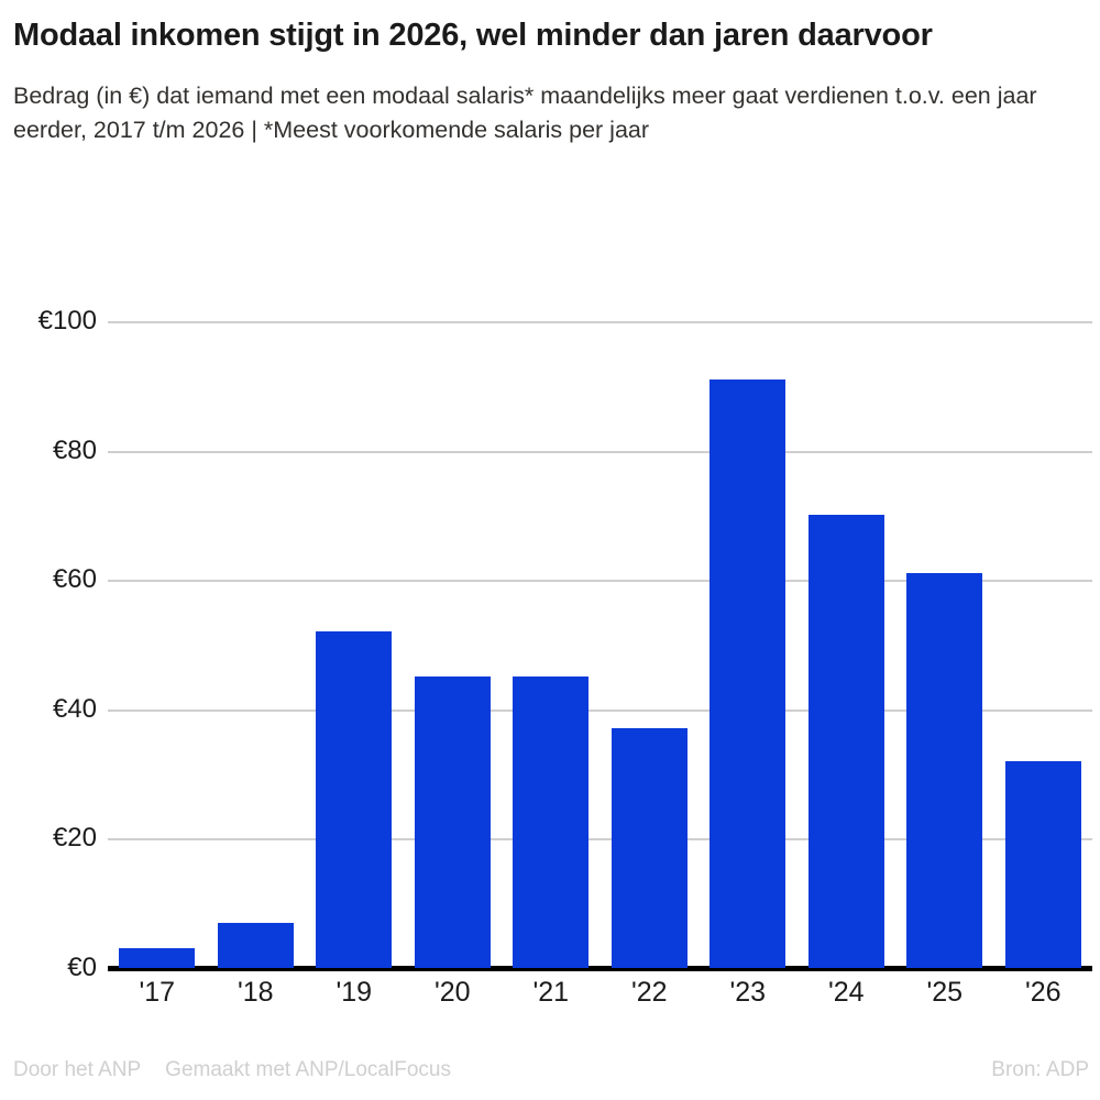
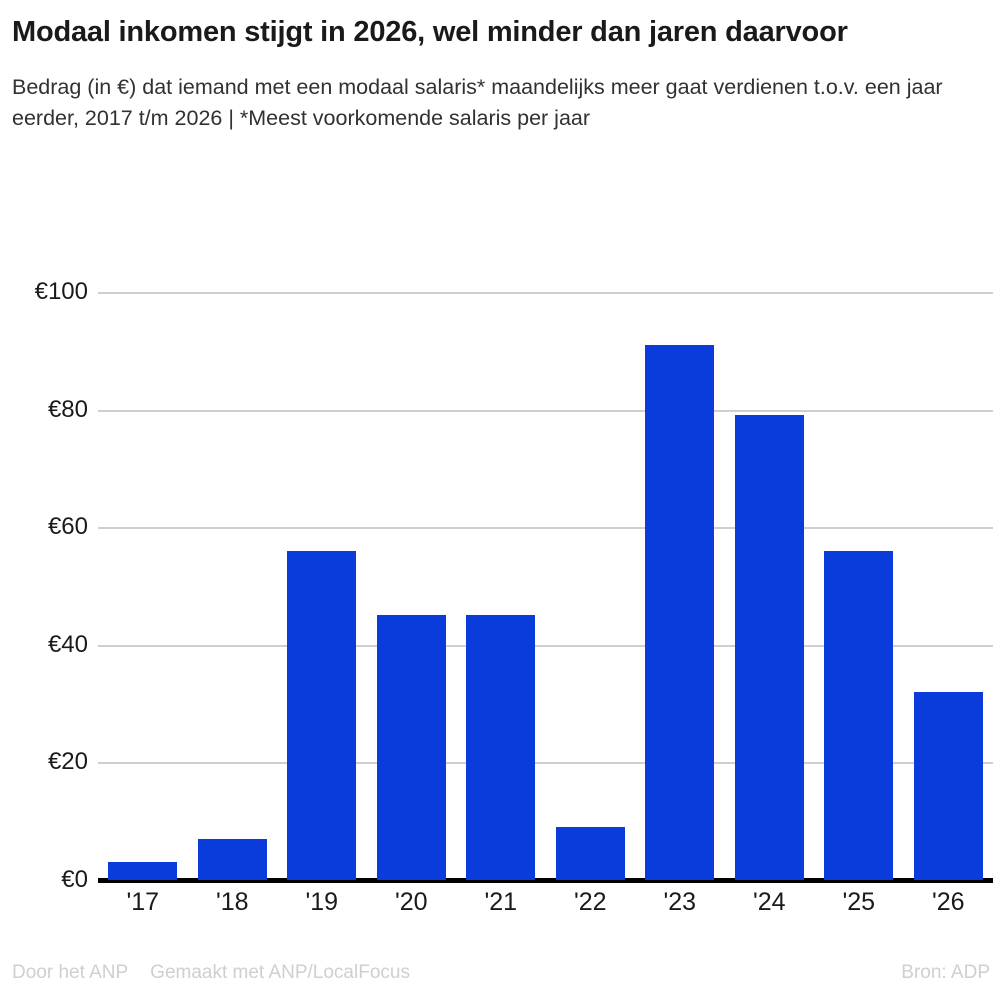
'19: €52 -> €56
'22: €37 -> €9
'24: €70 -> €79
'25: €61 -> €56
